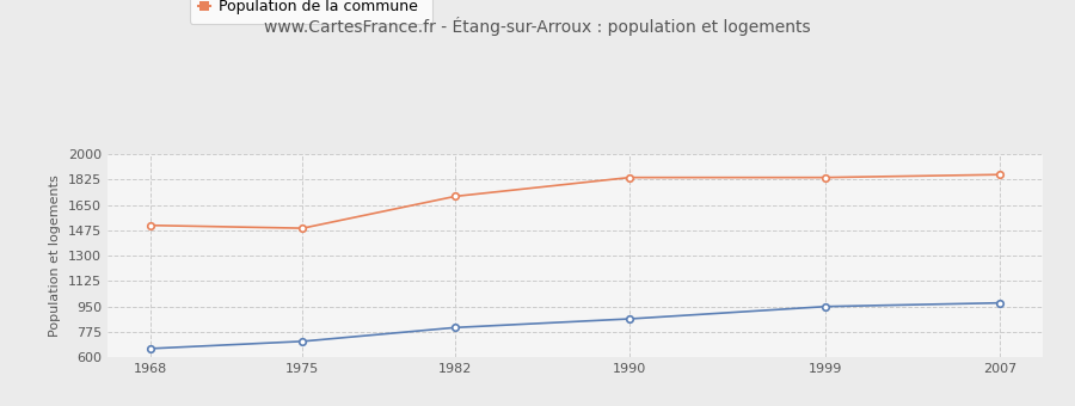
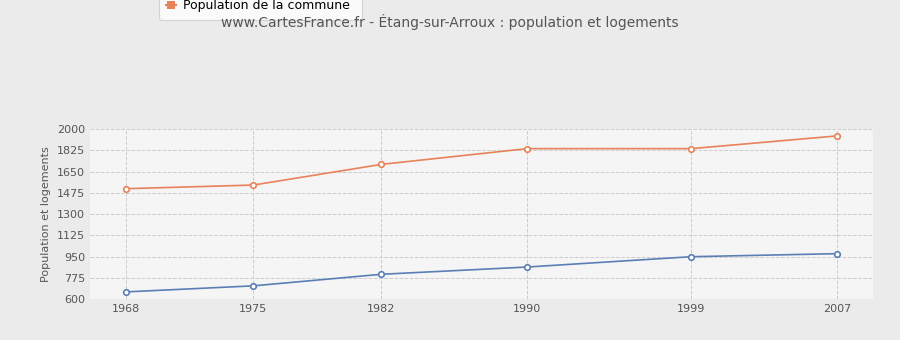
Population de la commune/1975: 1490 -> 1540
Population de la commune/2007: 1860 -> 1940
